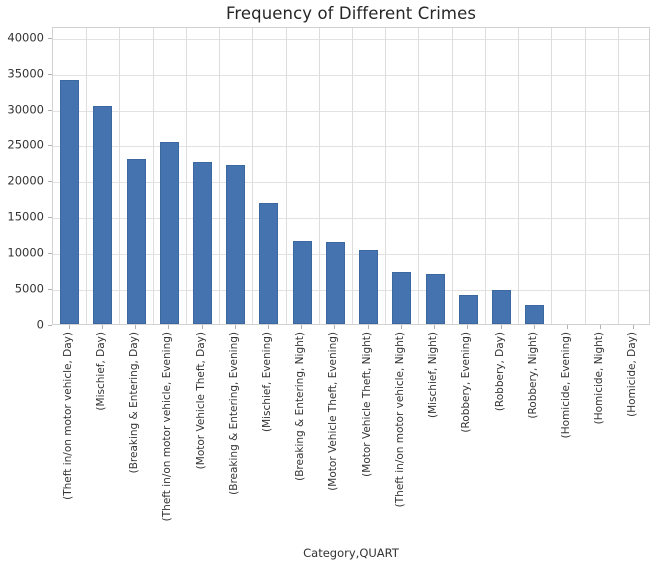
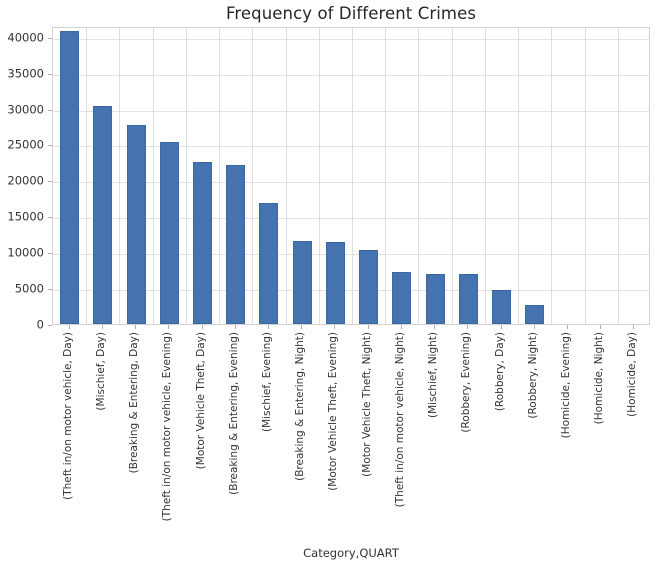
(Theft in/on motor vehicle, Day): 34000 -> 41000
(Breaking & Entering, Day): 23000 -> 28000
(Robbery, Evening): 4000 -> 7000
